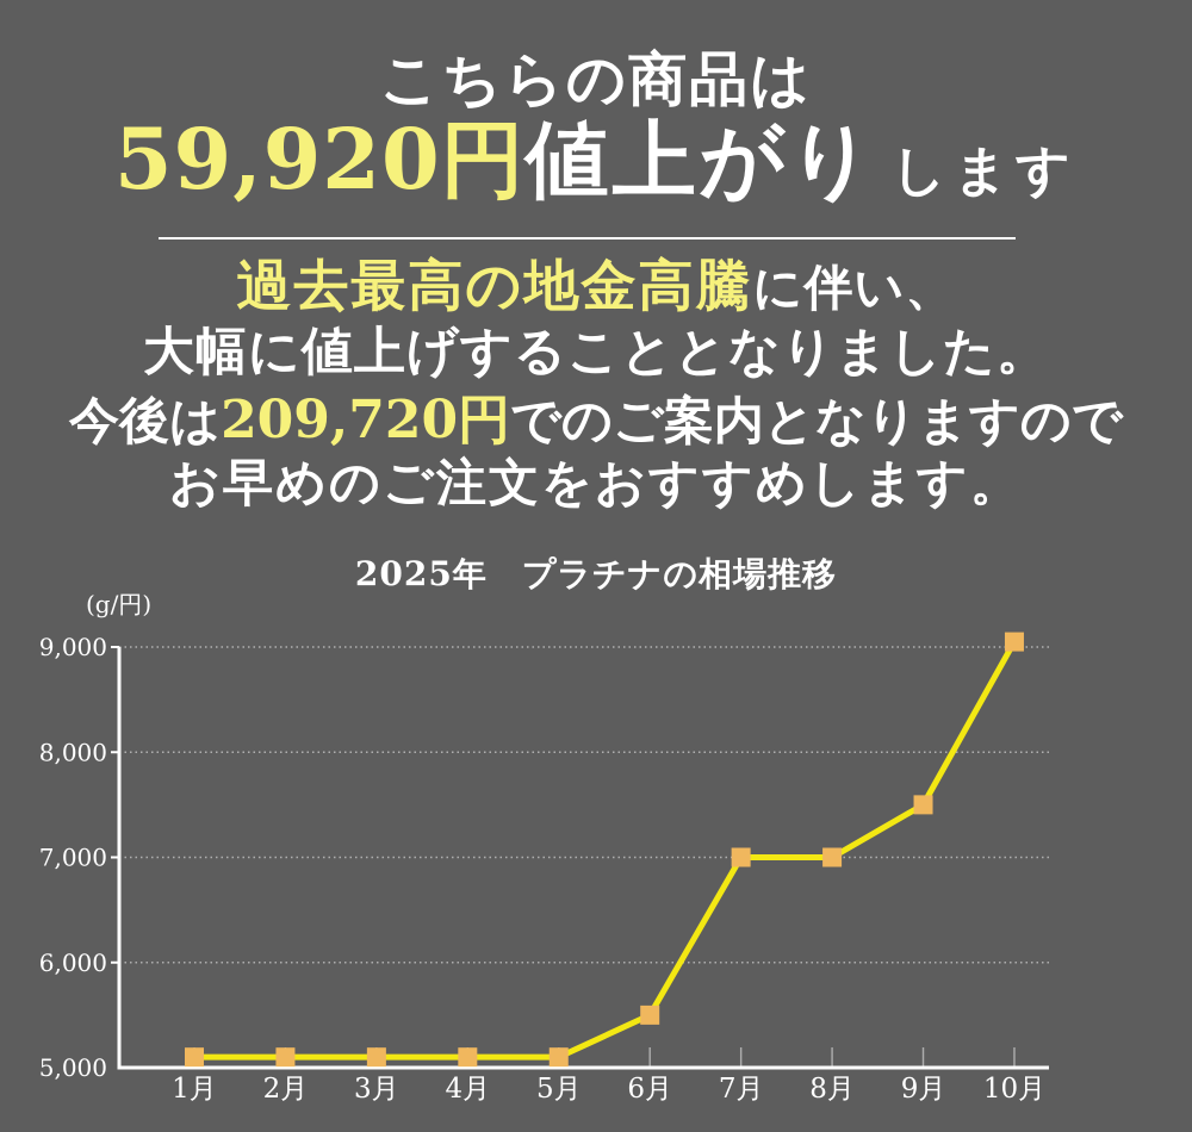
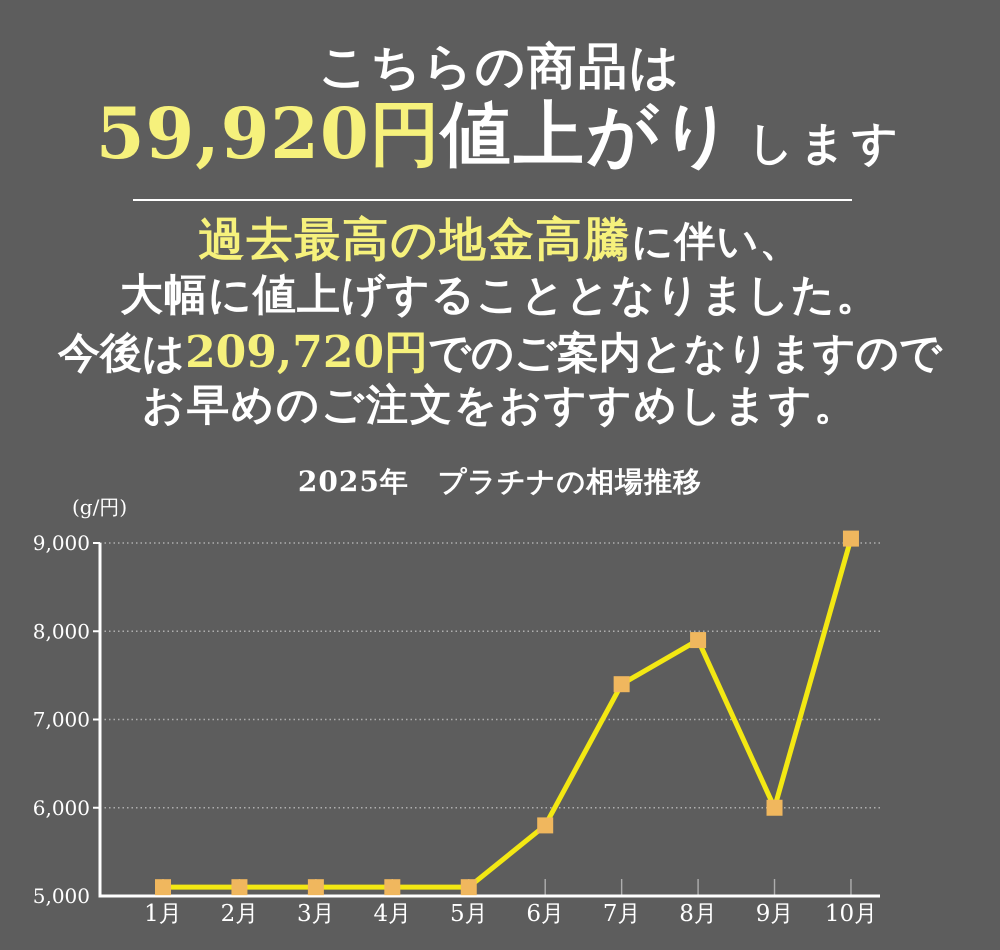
6月: 5500 -> 5800
7月: 7000 -> 7400
8月: 7000 -> 7900
9月: 7500 -> 6000
